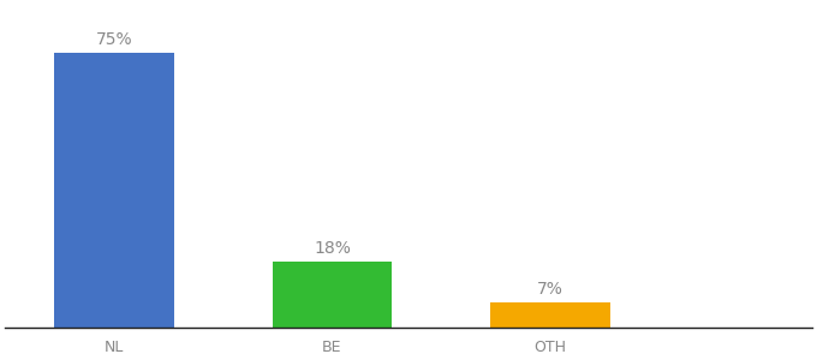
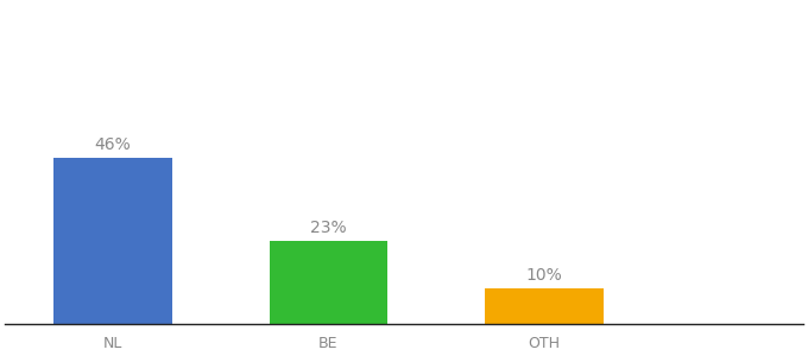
NL: 75% -> 46%
BE: 18% -> 23%
OTH: 7% -> 10%
